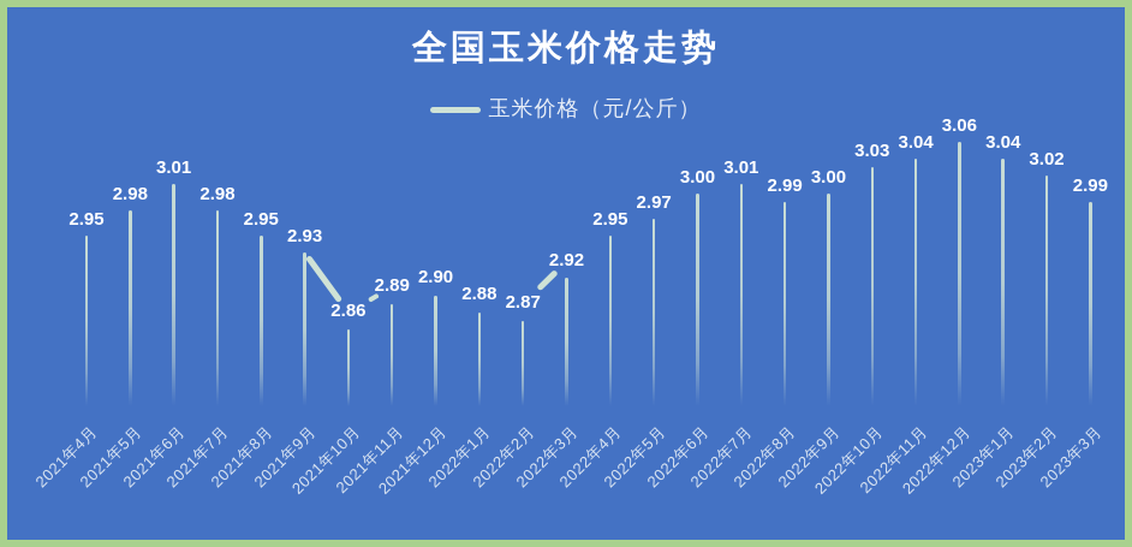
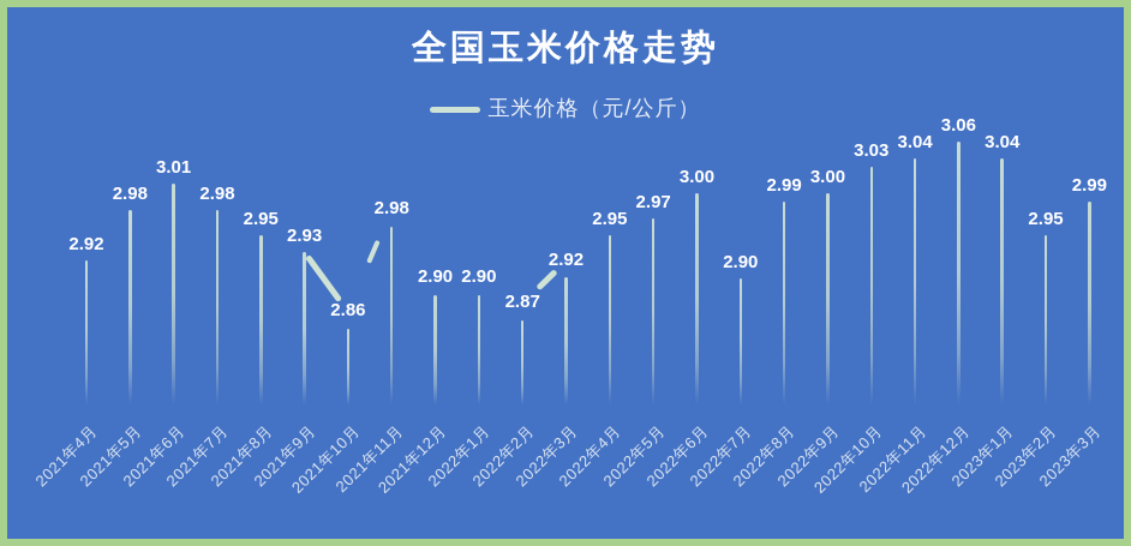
2021年4月: 2.95 -> 2.92
2021年11月: 2.89 -> 2.98
2022年1月: 2.88 -> 2.90
2022年7月: 3.01 -> 2.90
2023年2月: 3.02 -> 2.95
